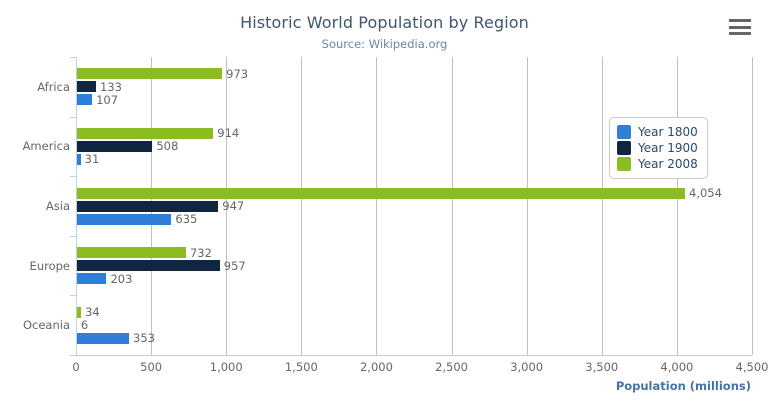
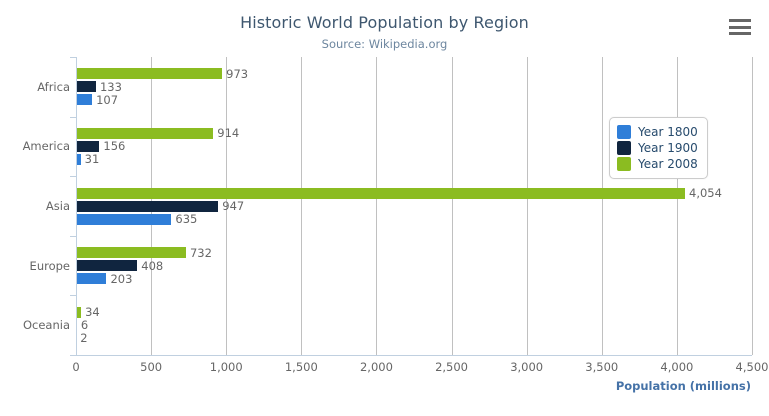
Year 1900/America: 508 -> 156
Year 1900/Europe: 957 -> 408
Year 1800/Oceania: 353 -> 2
